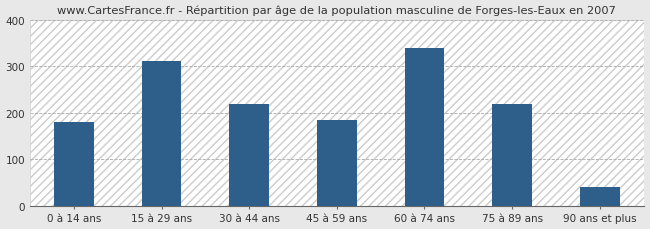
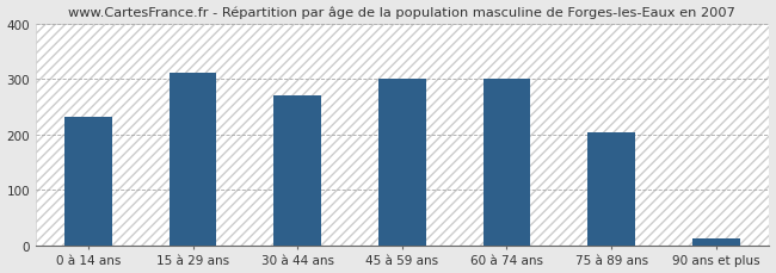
0 à 14 ans: 180 -> 232
30 à 44 ans: 220 -> 270
45 à 59 ans: 185 -> 302
60 à 74 ans: 340 -> 302
75 à 89 ans: 220 -> 205
90 ans et plus: 40 -> 13
